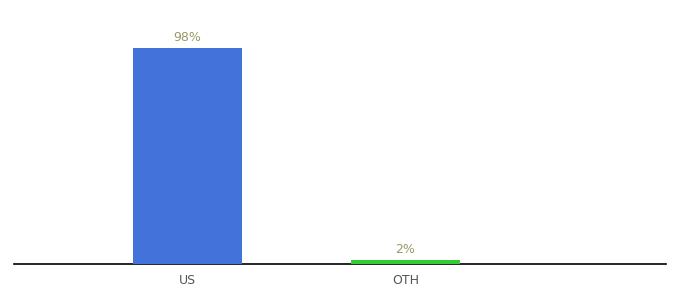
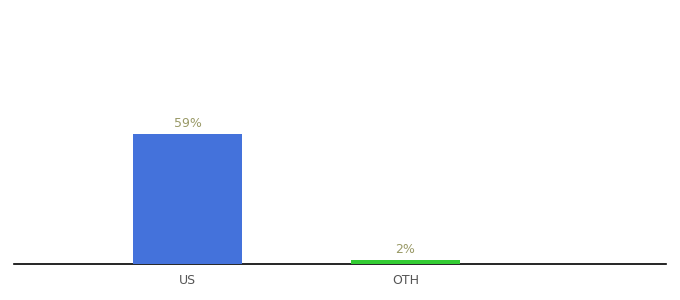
US: 98% -> 59%
